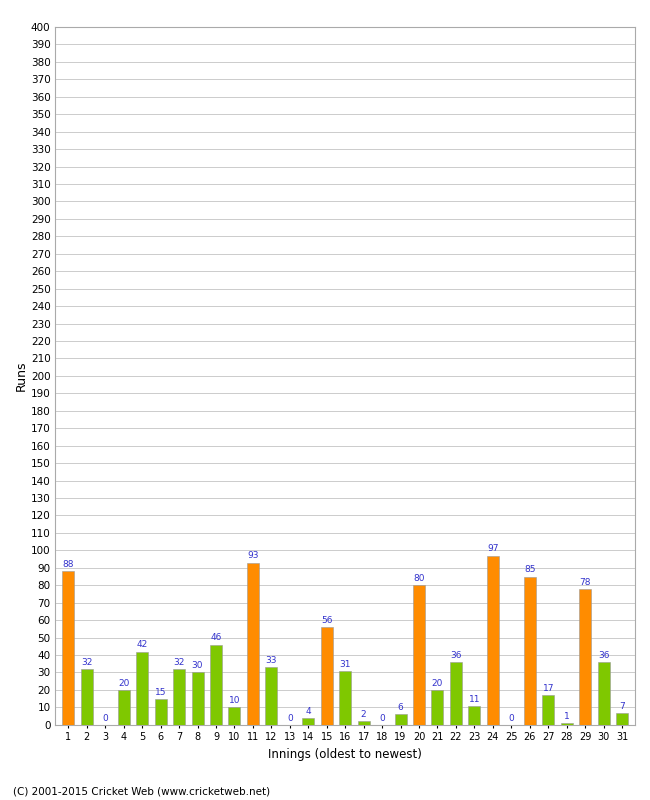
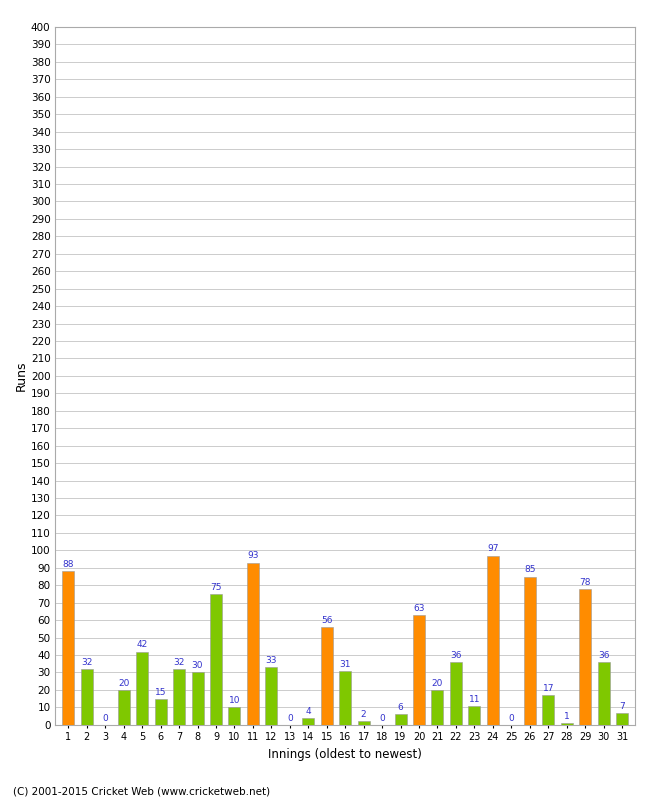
9: 46 -> 75
20: 80 -> 63
